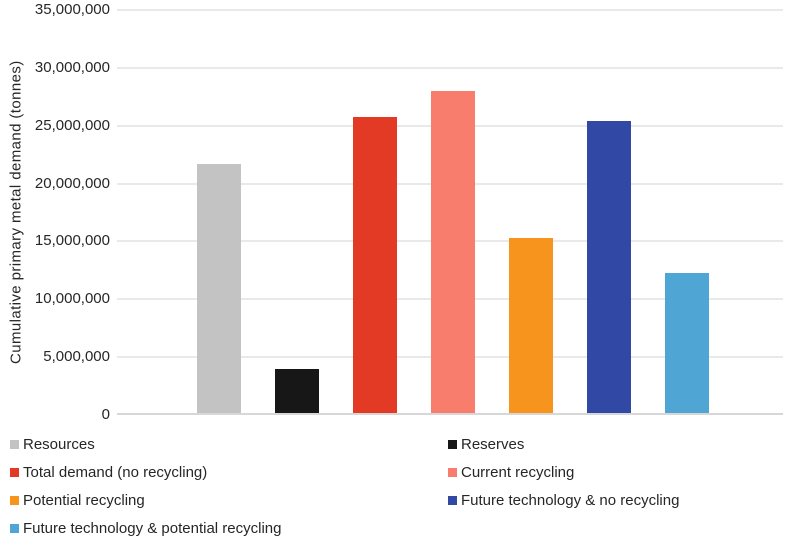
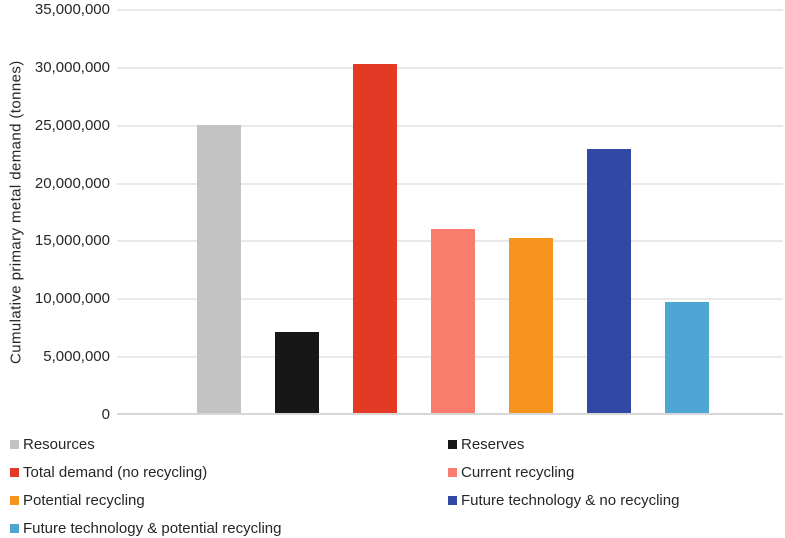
Resources: 21500000 -> 24900000
Reserves: 3800000 -> 7000000
Total demand (no recycling): 25600000 -> 30200000
Current recycling: 27800000 -> 15900000
Future technology & no recycling: 25200000 -> 22800000
Future technology & potential recycling: 12100000 -> 9600000
